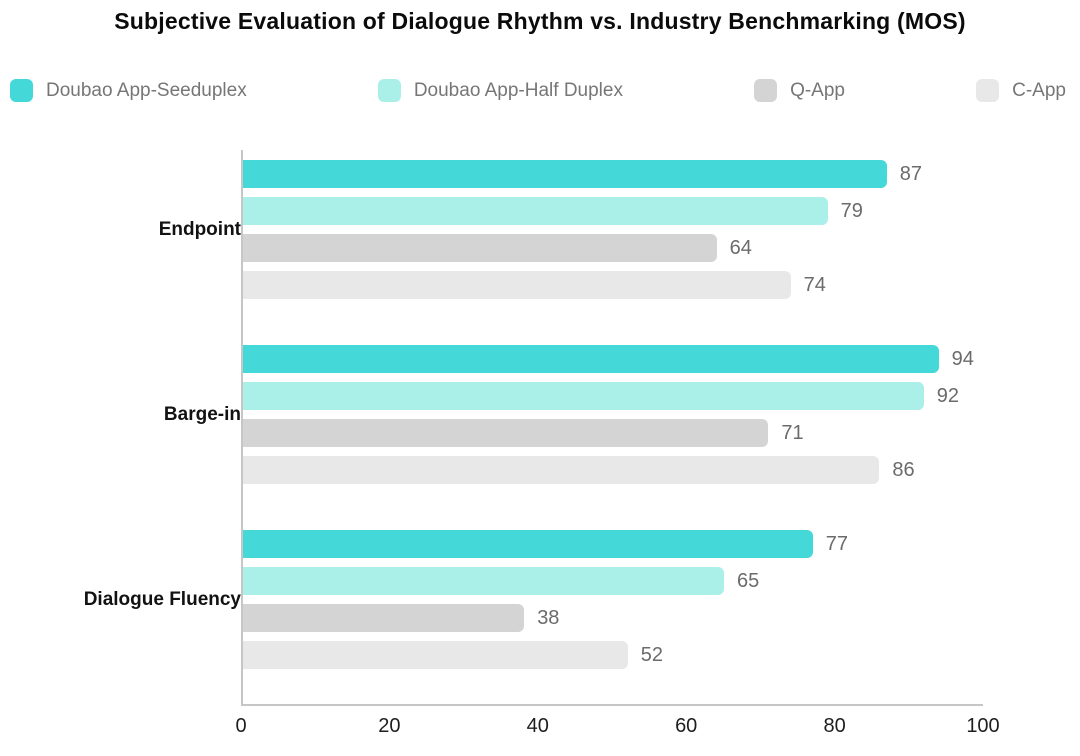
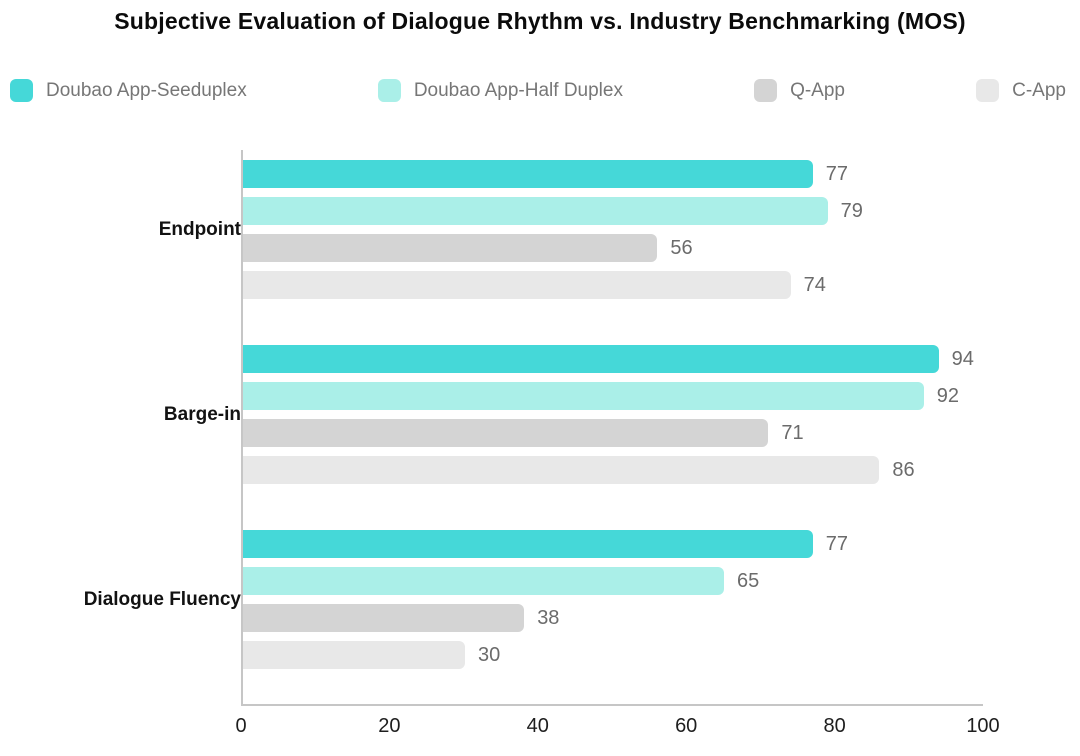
Doubao App-Seeduplex/Endpoint: 87 -> 77
Q-App/Endpoint: 64 -> 56
C-App/Dialogue Fluency: 52 -> 30
